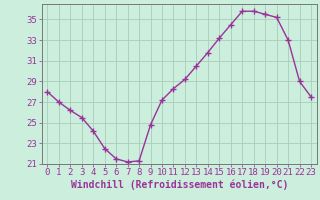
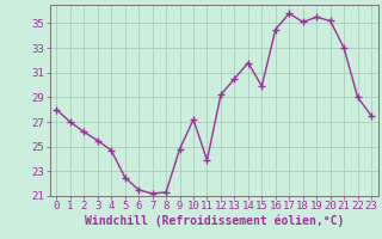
4: 24.2 -> 24.7
11: 28.3 -> 23.9
15: 33.2 -> 29.9
18: 35.8 -> 35.1
